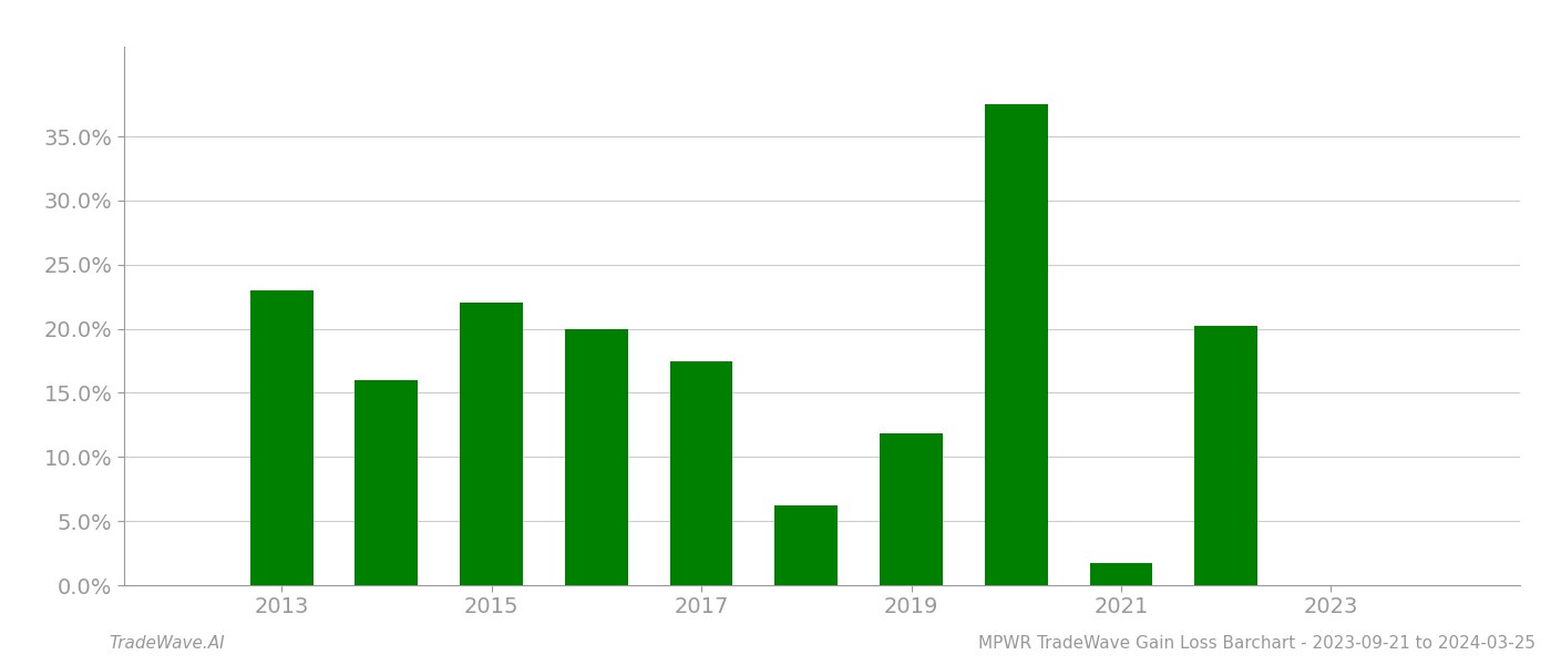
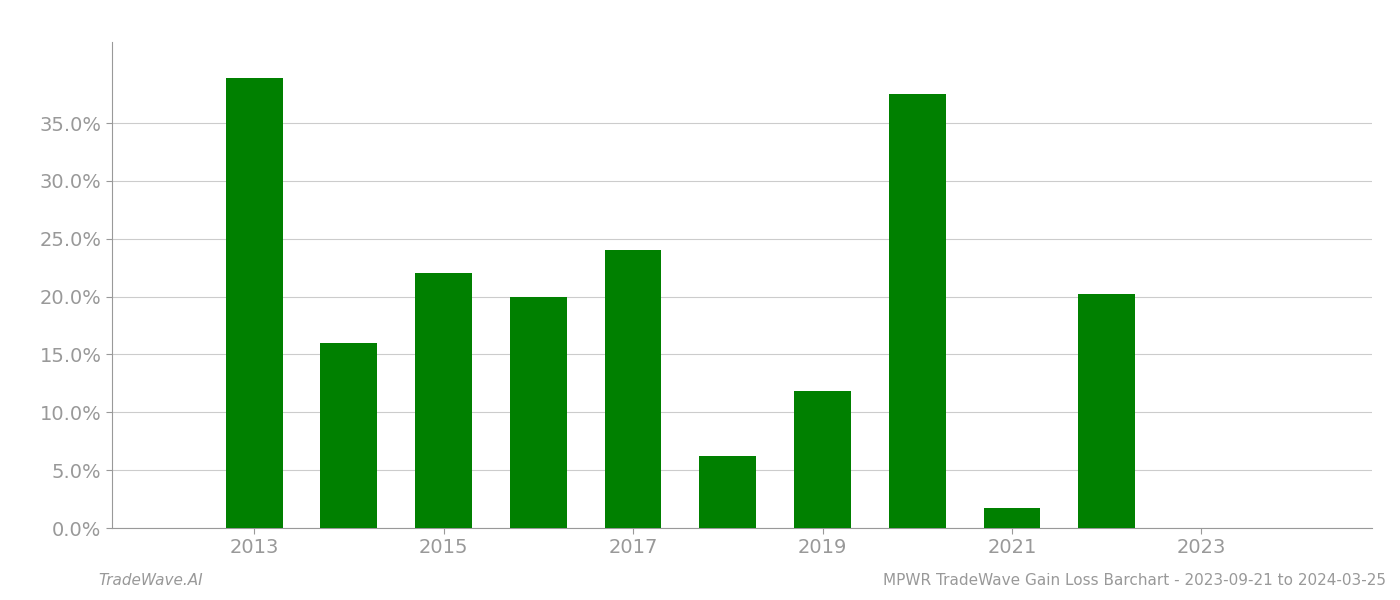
2013: 23.0% -> 38.9%
2017: 17.5% -> 24.0%
